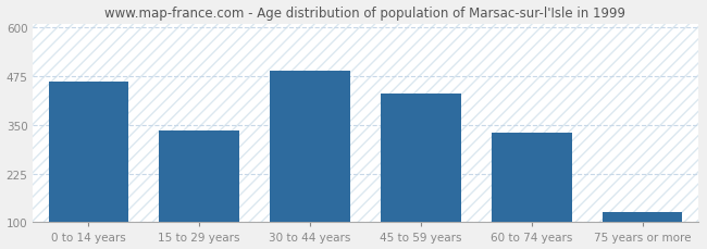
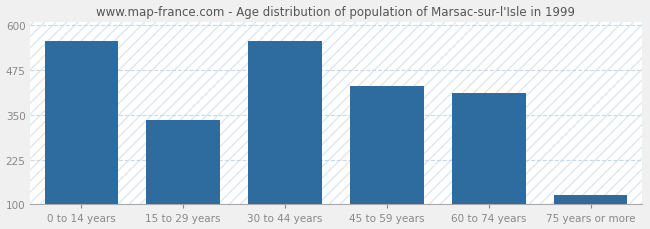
0 to 14 years: 460 -> 555
30 to 44 years: 490 -> 555
60 to 74 years: 330 -> 410
